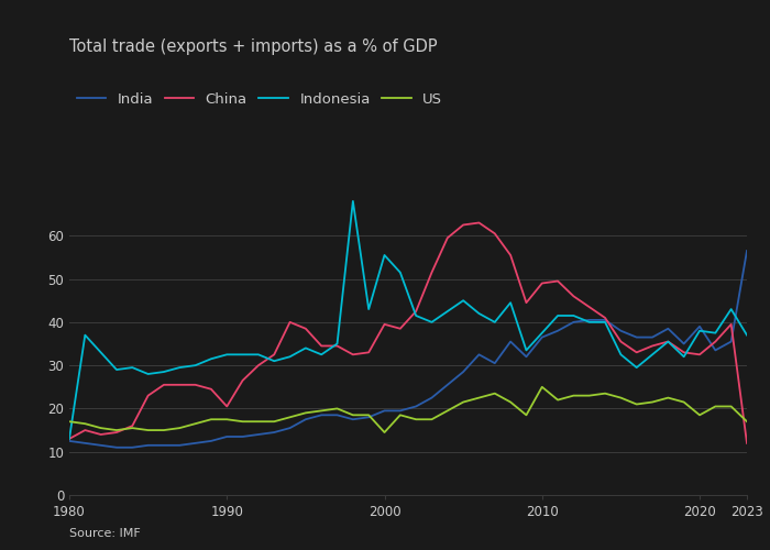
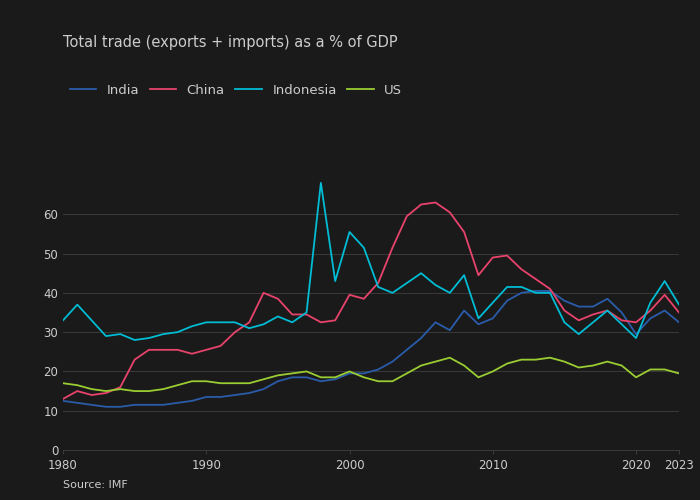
Indonesia/1980: 13.0 -> 33.0
China/1990: 20.5 -> 25.5
US/2000: 14.5 -> 20.0
India/2010: 36.5 -> 33.5
US/2010: 25.0 -> 20.0
India/2020: 39.0 -> 29.5
Indonesia/2020: 38.0 -> 28.5
India/2023: 56.5 -> 32.5
China/2023: 12.0 -> 35.0
US/2023: 17.0 -> 19.5
